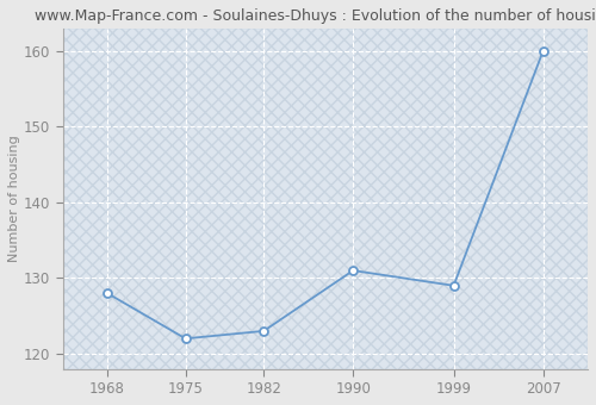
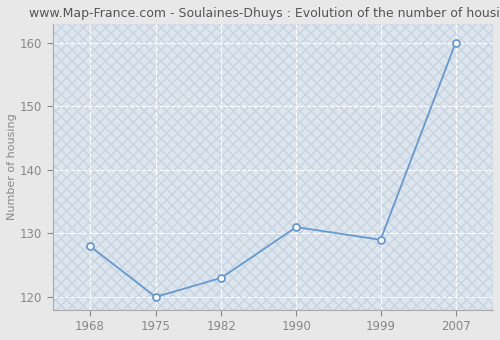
1975: 122 -> 120
